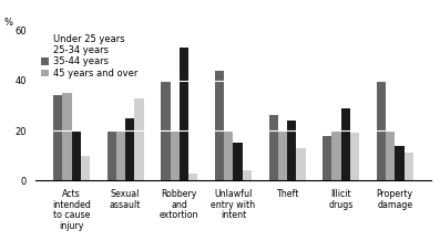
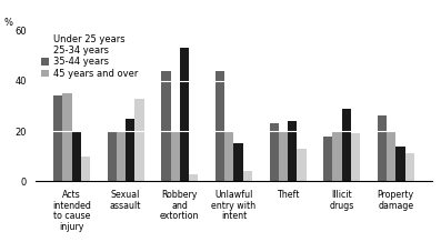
35-44 years/Robbery and extortion: 40 -> 44
35-44 years/Theft: 26 -> 23
35-44 years/Property damage: 40 -> 26
